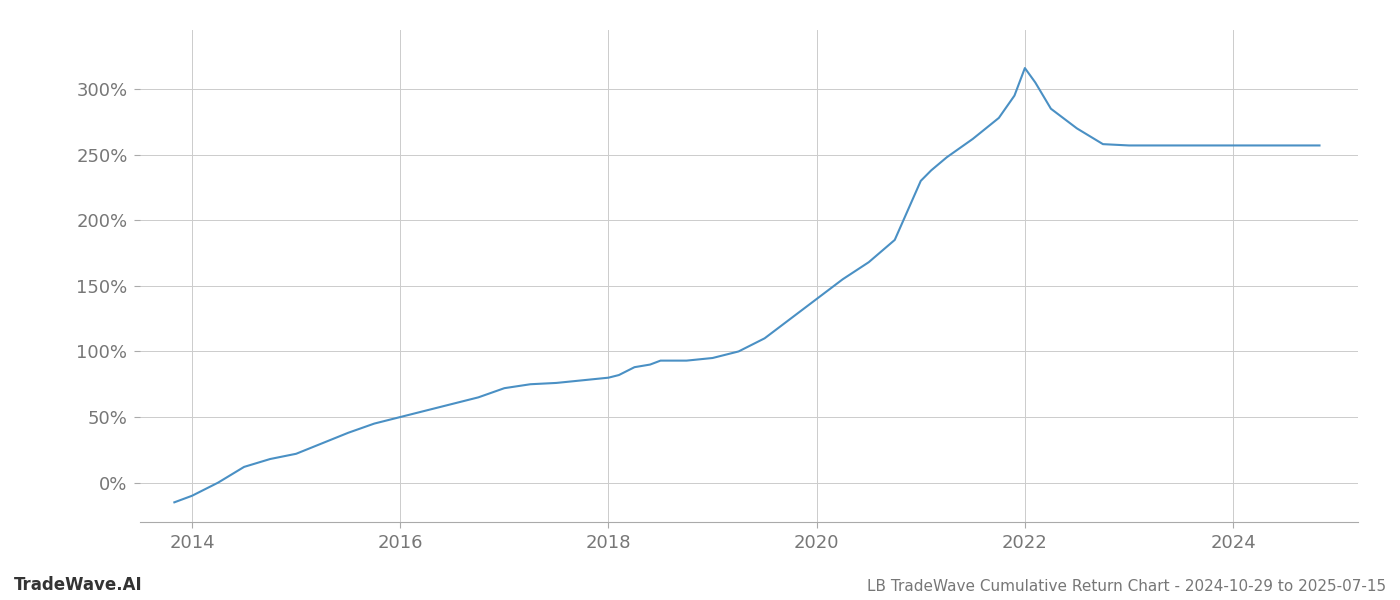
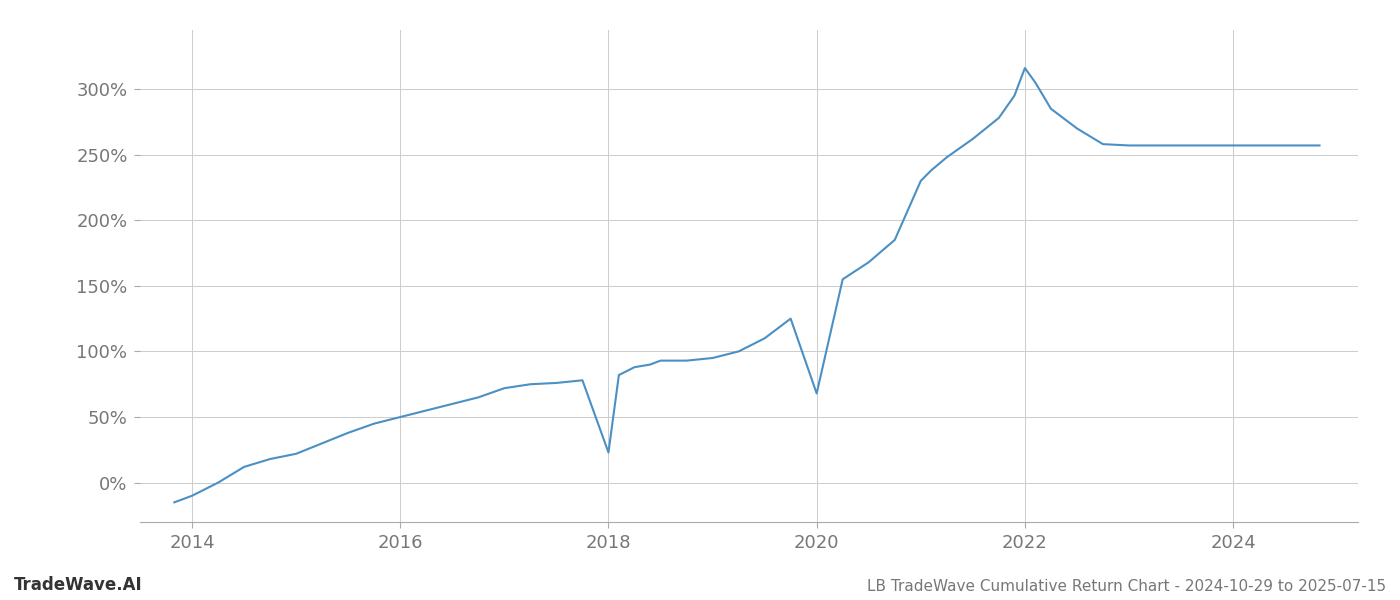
2018: 80% -> 23%
2020: 140% -> 68%
